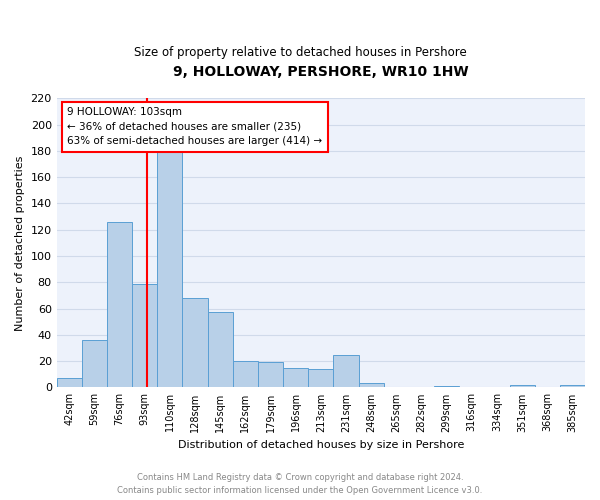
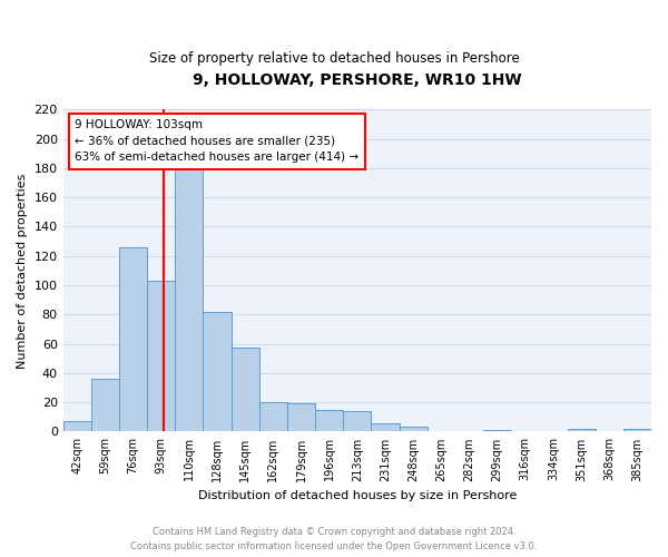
93sqm: 79 -> 103
128sqm: 68 -> 82
231sqm: 25 -> 6
